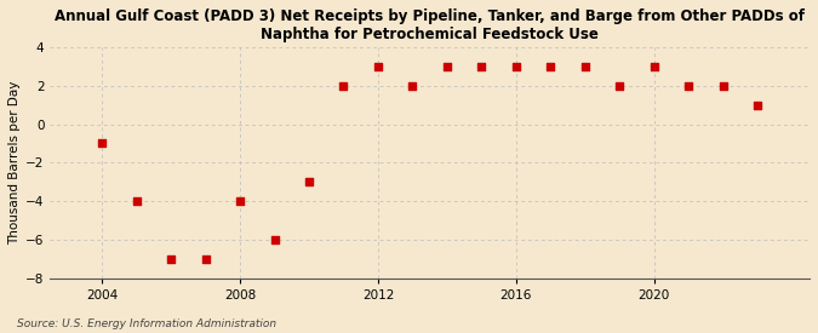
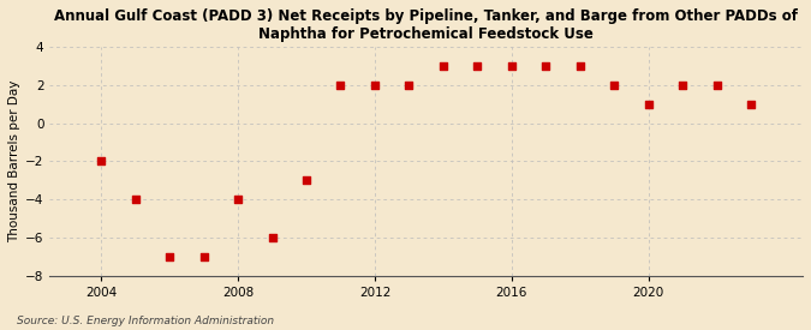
2004: -1 -> -2
2012: 3 -> 2
2020: 3 -> 1
